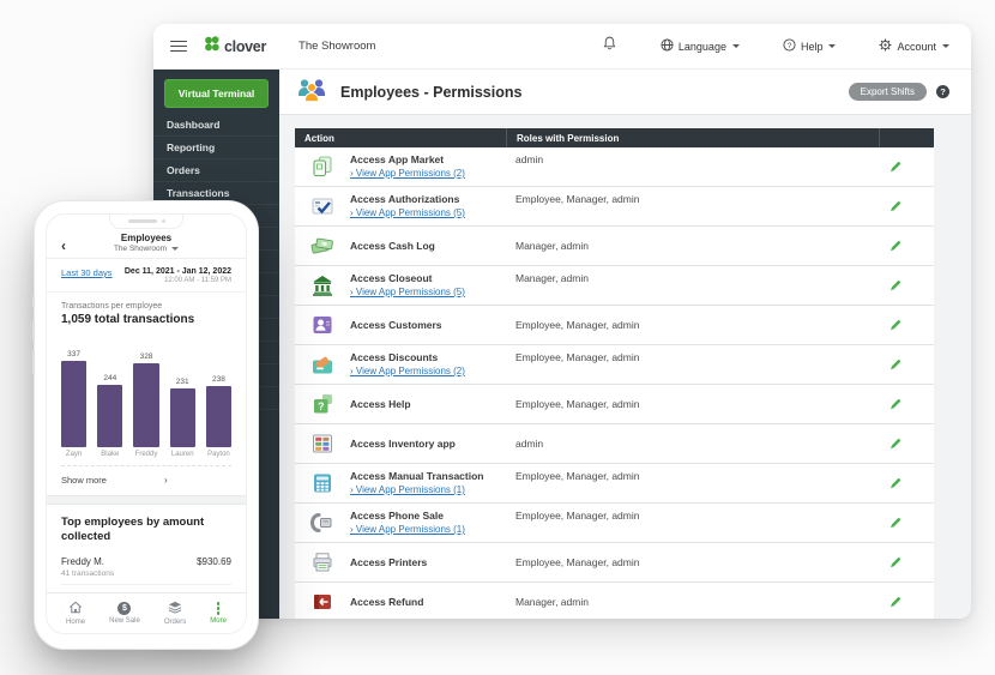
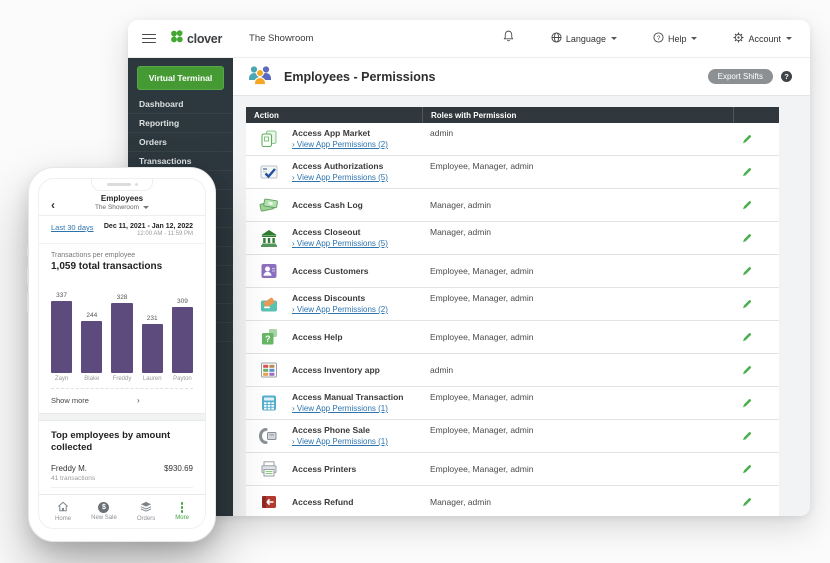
Payton: 238 -> 309
